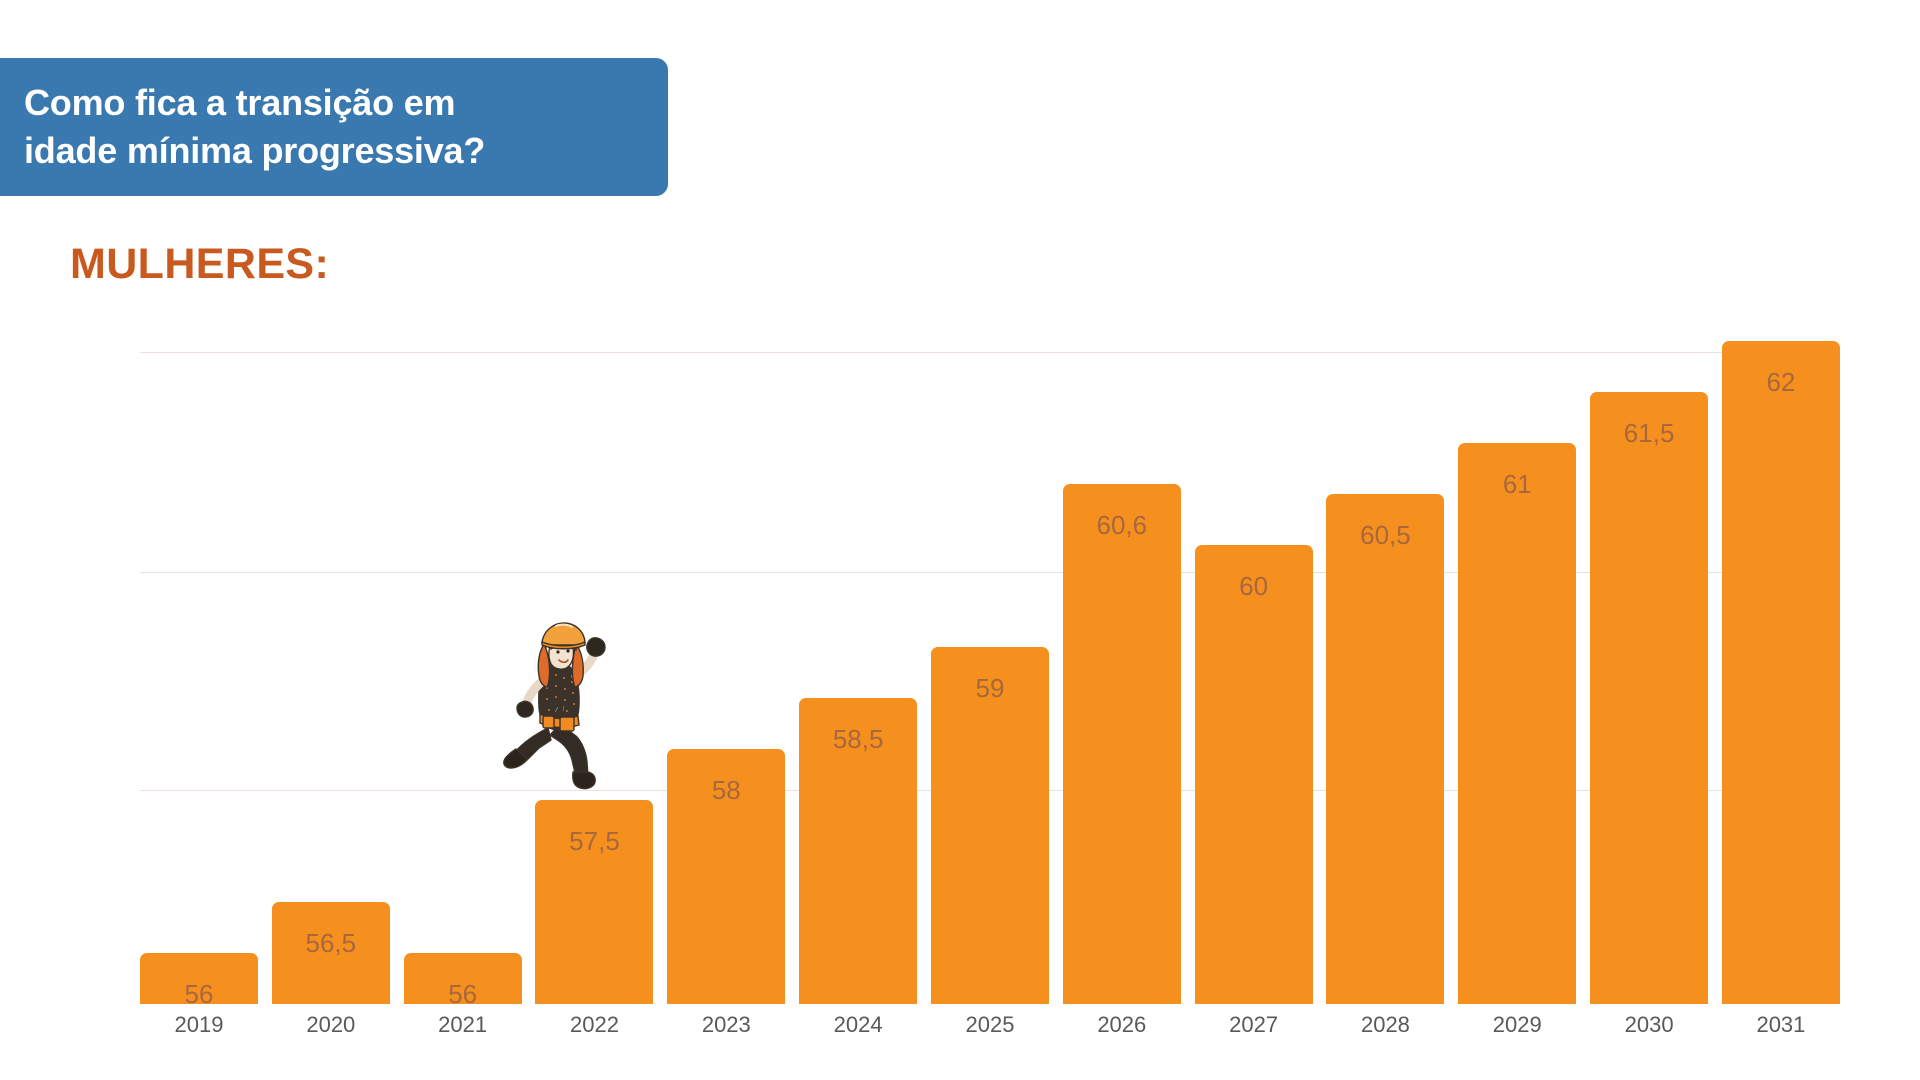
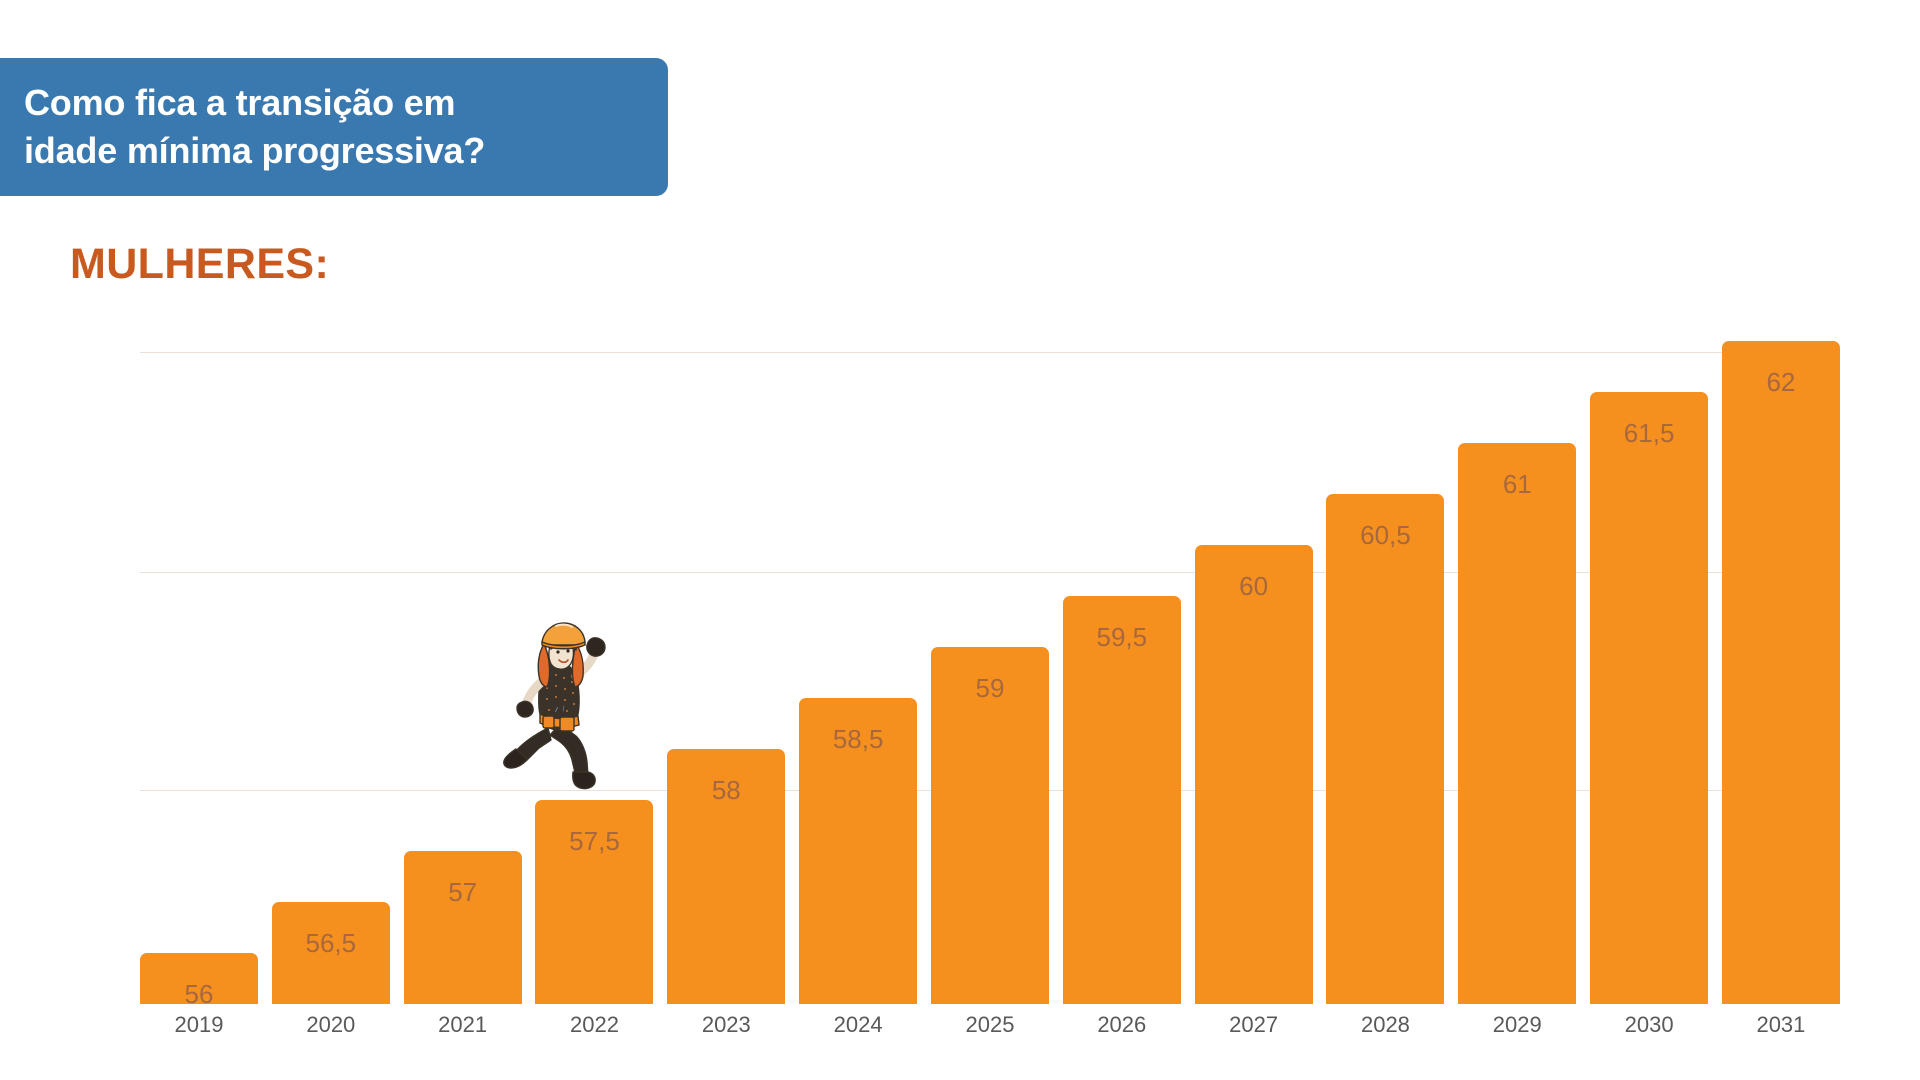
2021: 56 -> 57
2026: 60,6 -> 59,5
